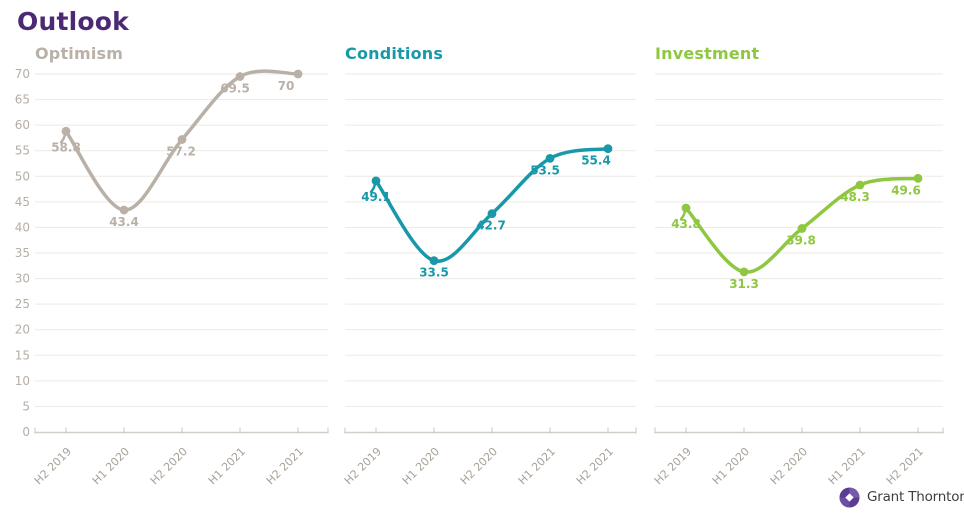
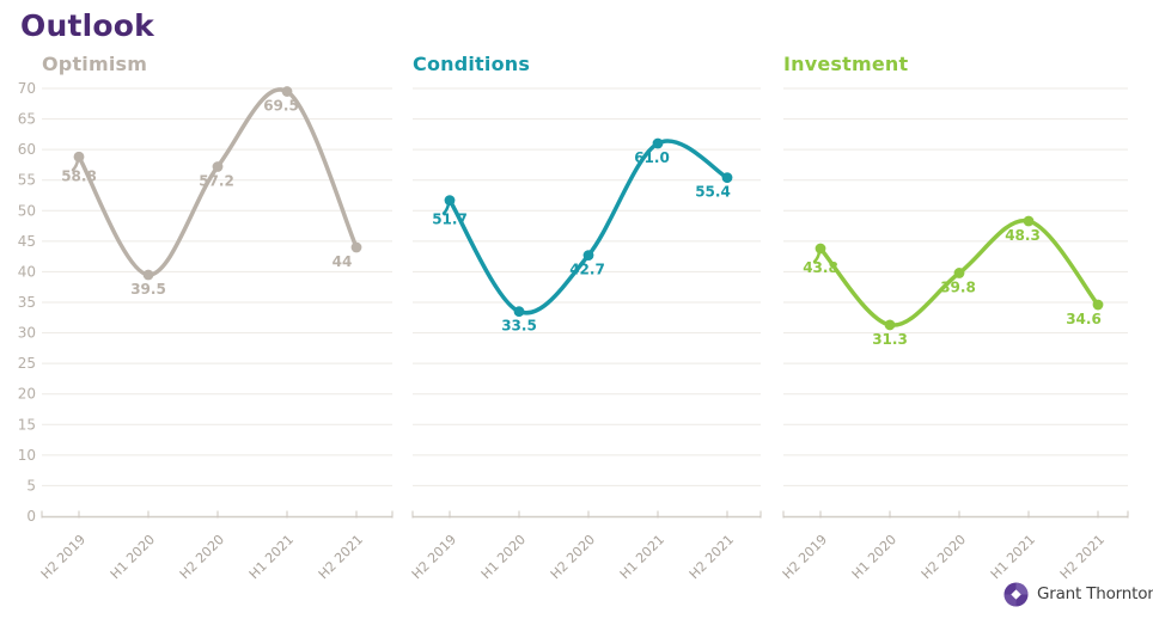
Optimism/H1 2020: 43.4 -> 39.5
Optimism/H2 2021: 70 -> 44
Conditions/H2 2019: 49.1 -> 51.7
Conditions/H1 2021: 53.5 -> 61.0
Investment/H2 2021: 49.6 -> 34.6
